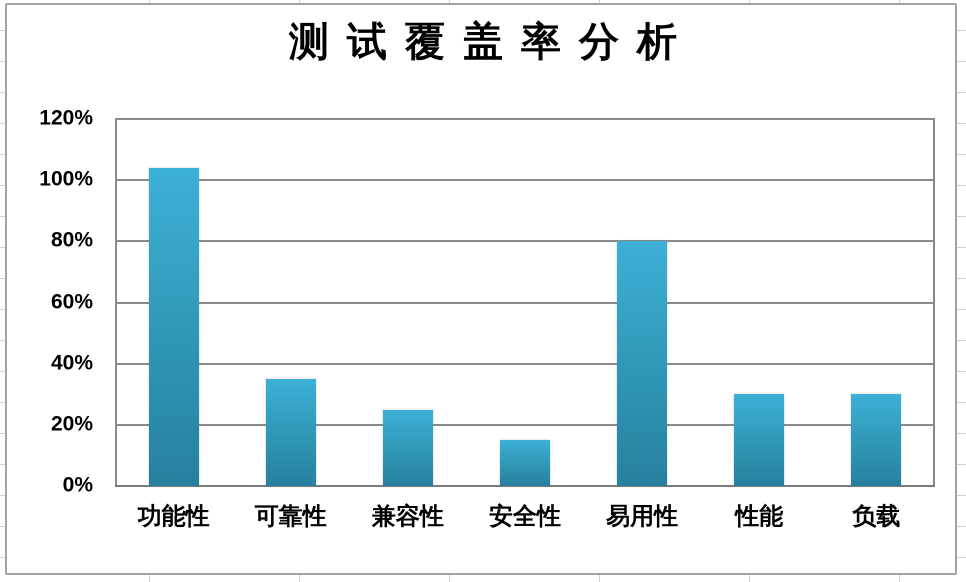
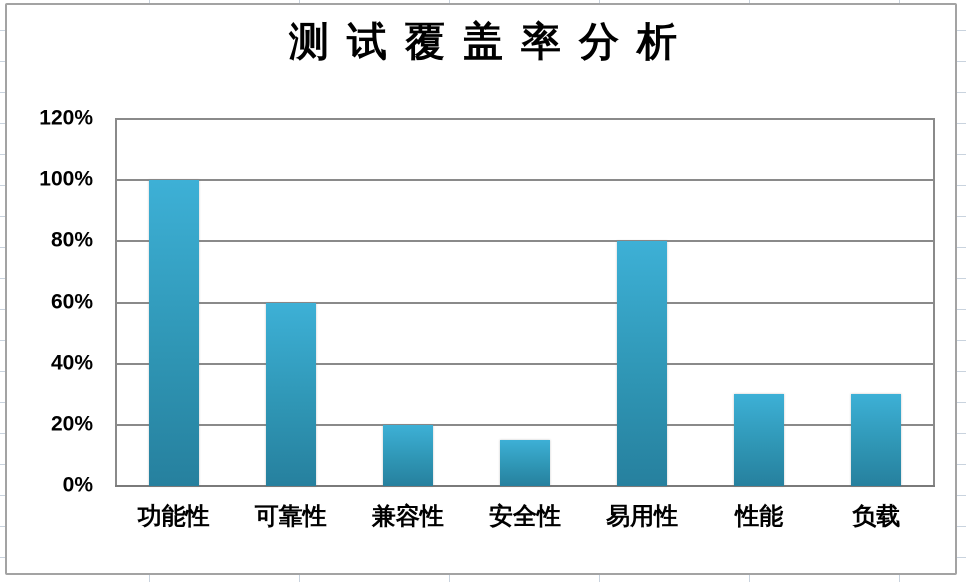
功能性: 104% -> 100%
可靠性: 35% -> 60%
兼容性: 25% -> 20%
